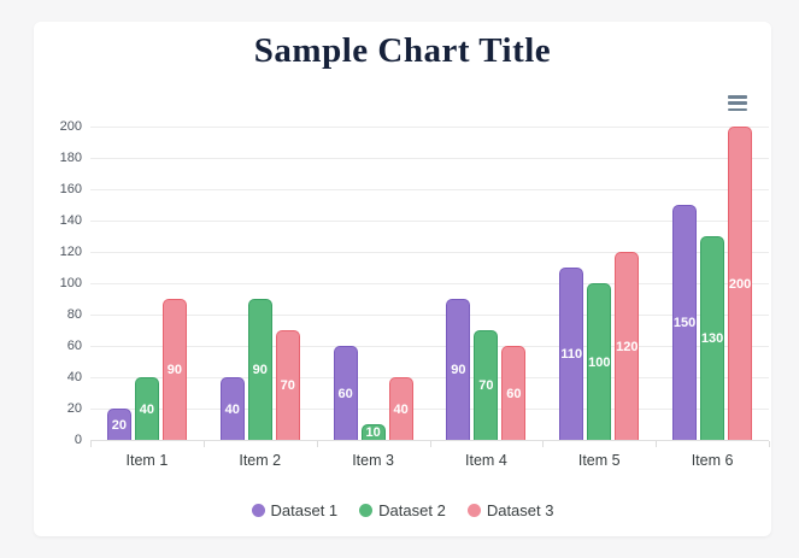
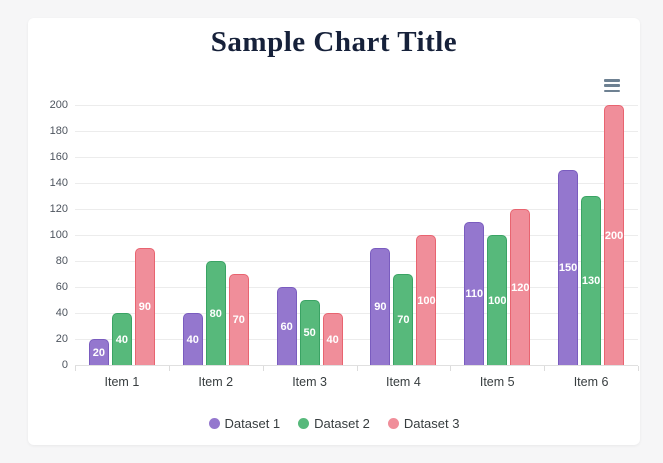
Dataset 2/Item 2: 90 -> 80
Dataset 2/Item 3: 10 -> 50
Dataset 3/Item 4: 60 -> 100
